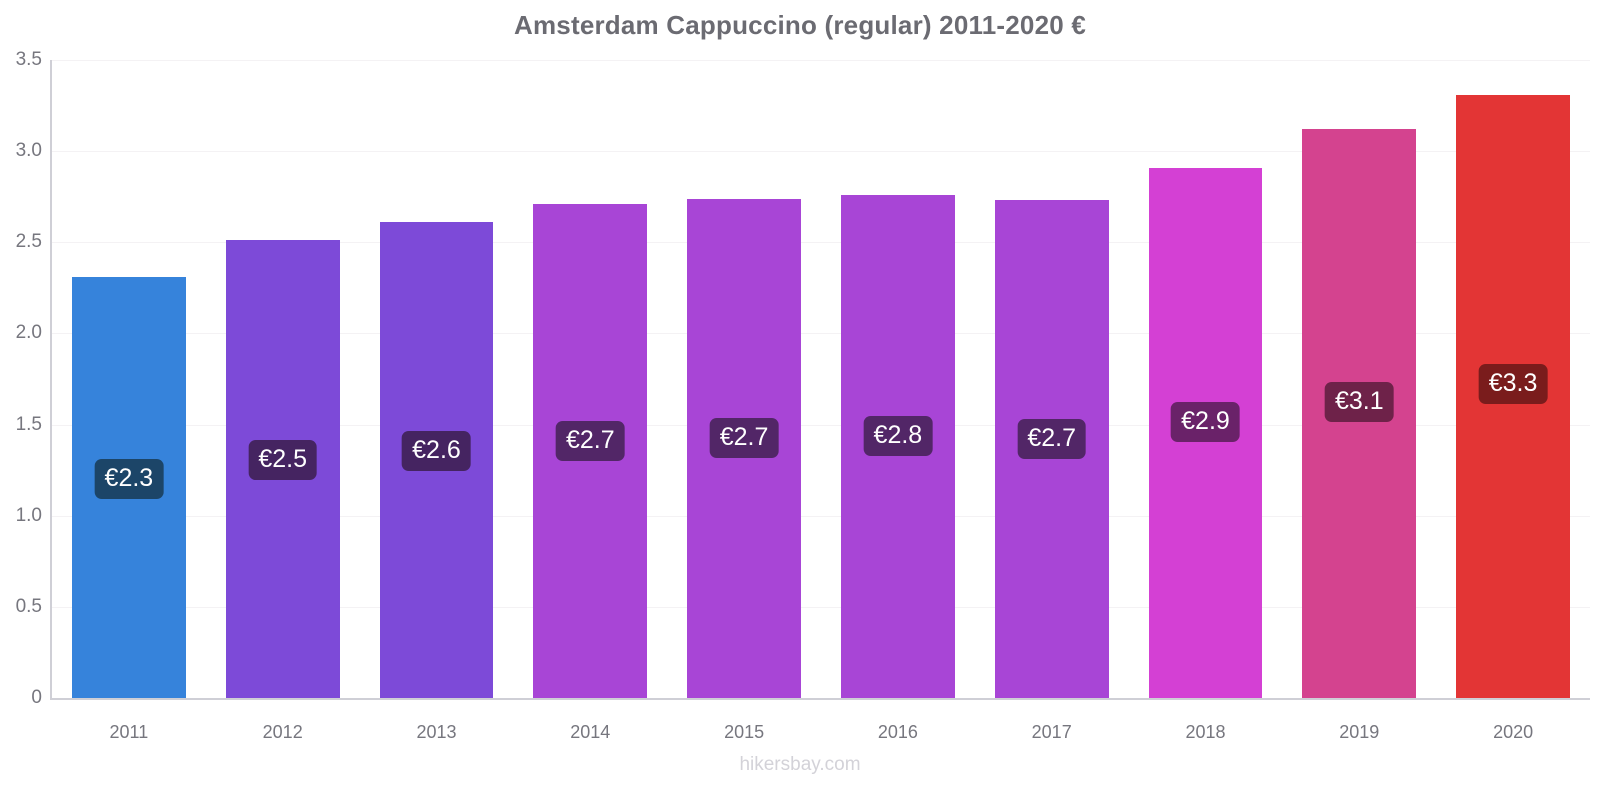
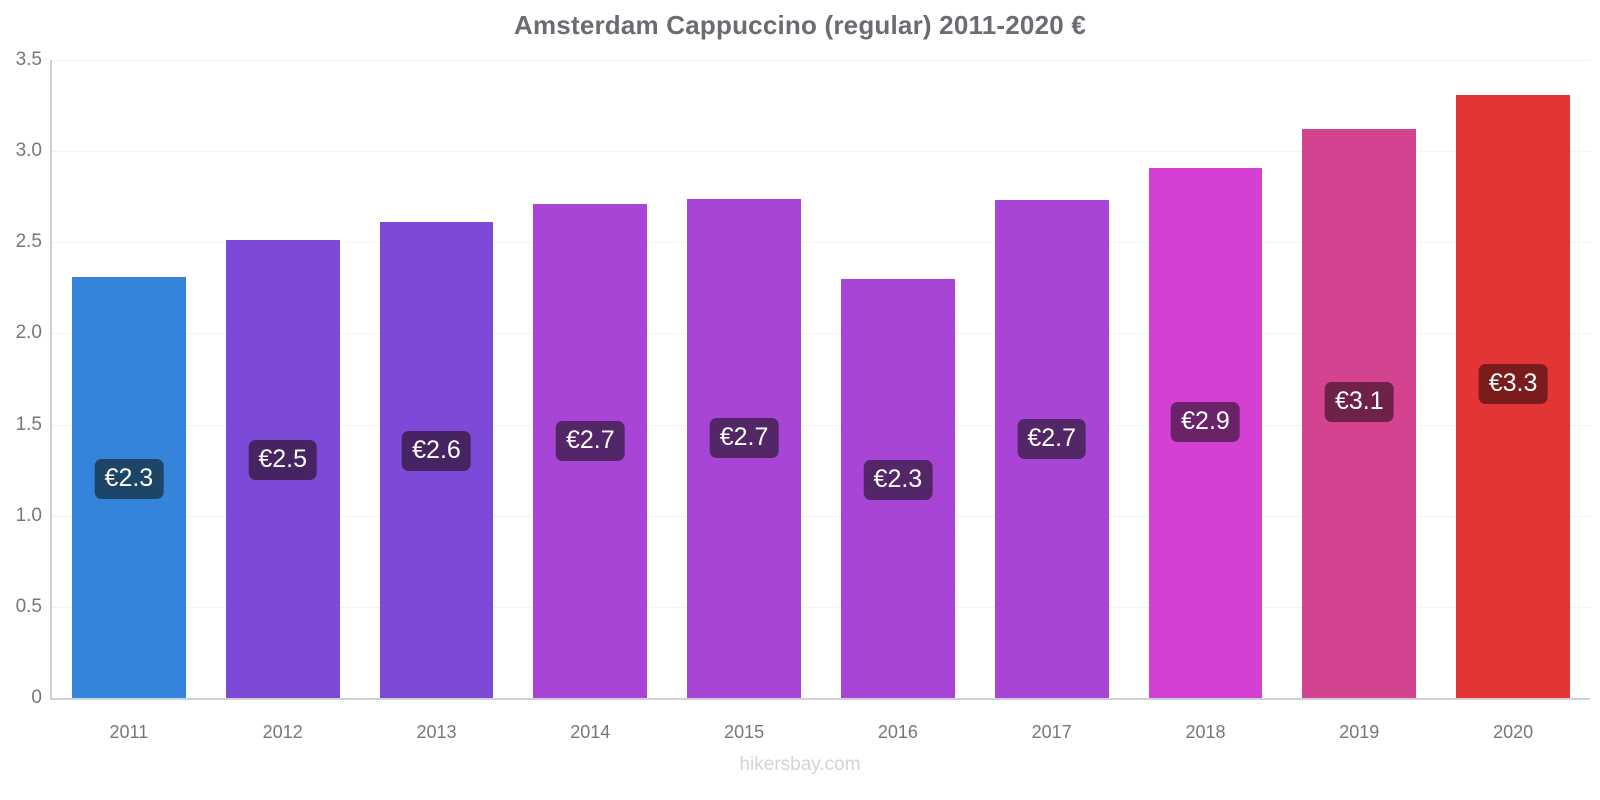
2016: €2.8 -> €2.3
